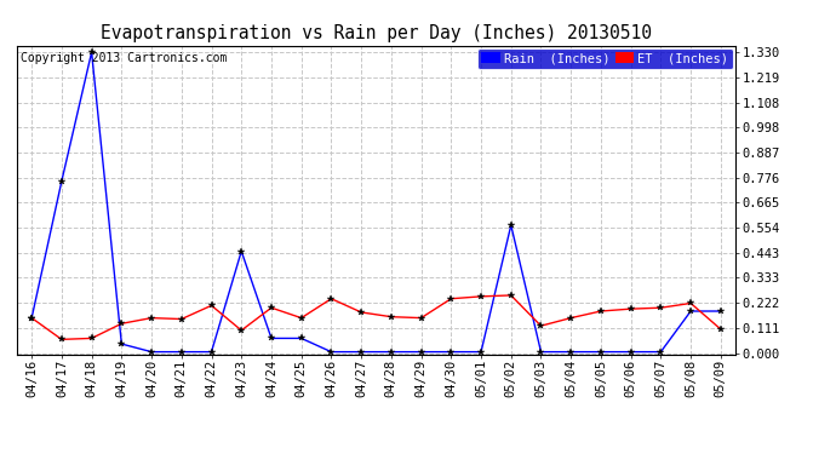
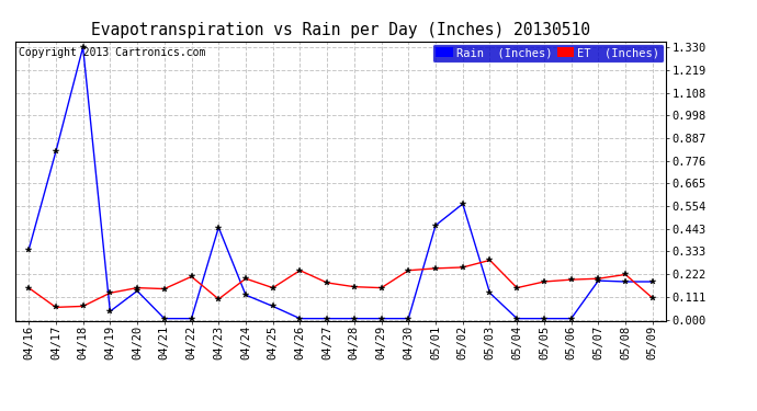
Rain (Inches)/04/16: 0.15 -> 0.34
Rain (Inches)/04/17: 0.76 -> 0.82
Rain (Inches)/04/20: 0.01 -> 0.14
Rain (Inches)/04/24: 0.07 -> 0.12
Rain (Inches)/05/01: 0.01 -> 0.46
Rain (Inches)/05/03: 0.01 -> 0.13
ET (Inches)/05/03: 0.12 -> 0.29
Rain (Inches)/05/07: 0.01 -> 0.19
